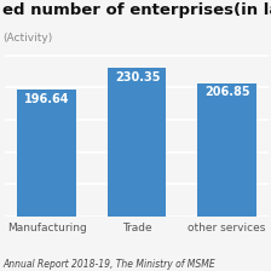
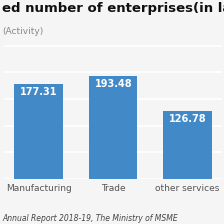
Manufacturing: 196.64 -> 177.31
Trade: 230.35 -> 193.48
other services: 206.85 -> 126.78
